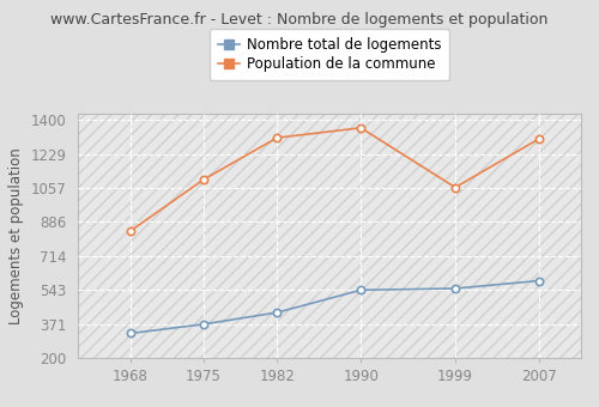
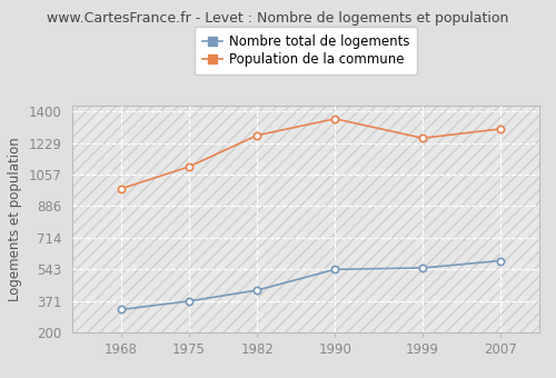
Population de la commune/1968: 840 -> 980
Population de la commune/1982: 1310 -> 1270
Population de la commune/1999: 1060 -> 1260
